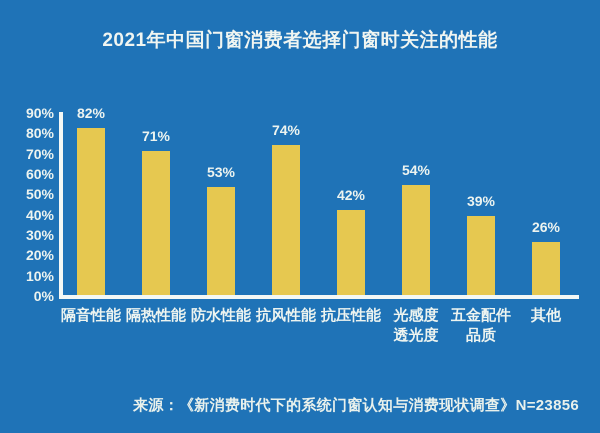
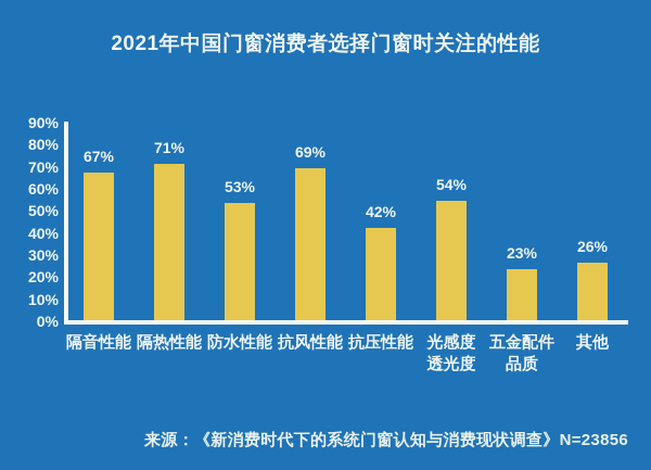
隔音性能: 82% -> 67%
抗风性能: 74% -> 69%
五金配件 品质: 39% -> 23%
